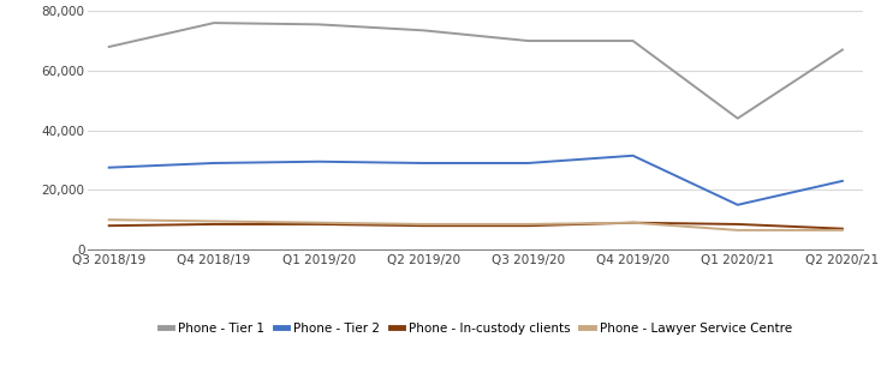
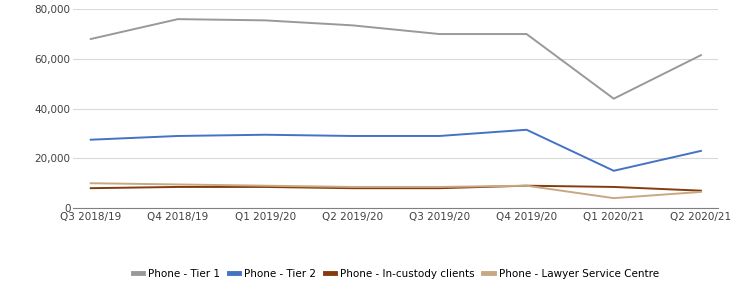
Phone - Lawyer Service Centre/Q1 2020/21: 6,500 -> 4,000
Phone - Tier 1/Q2 2020/21: 67,000 -> 61,500
